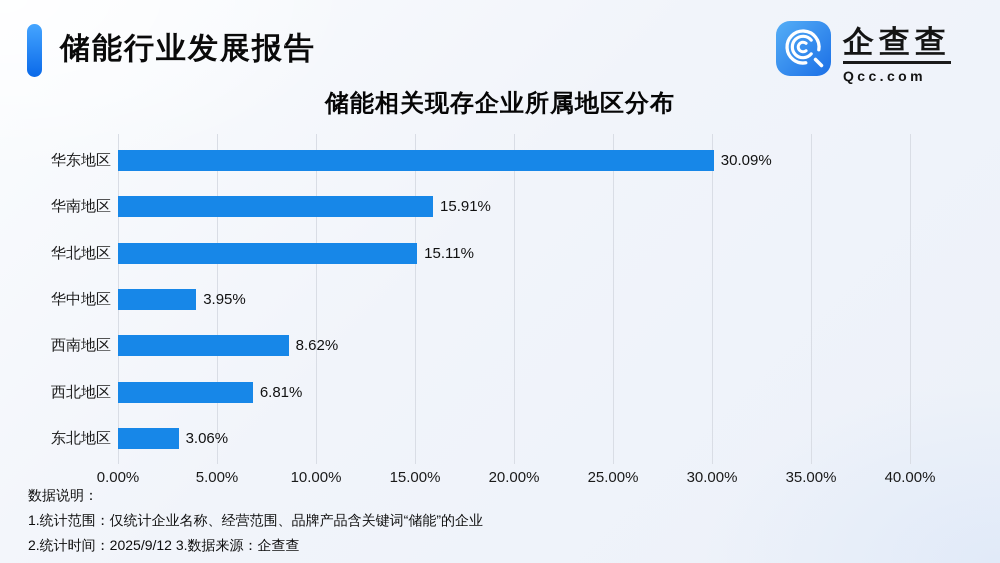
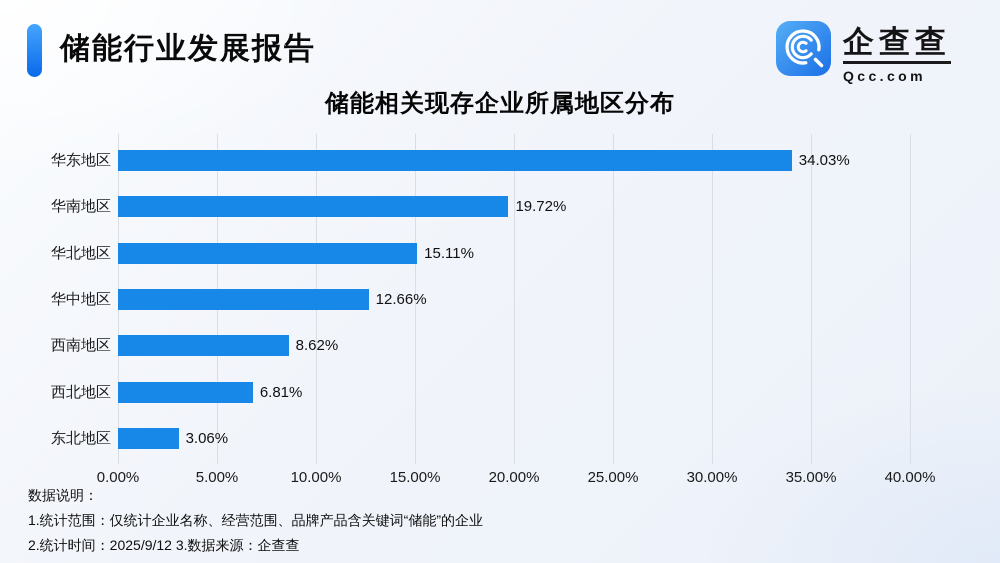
华东地区: 30.09% -> 34.03%
华南地区: 15.91% -> 19.72%
华中地区: 3.95% -> 12.66%
